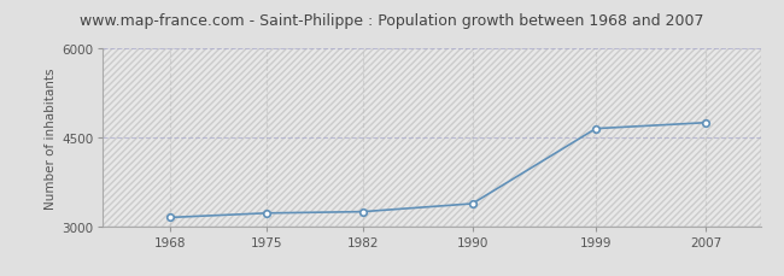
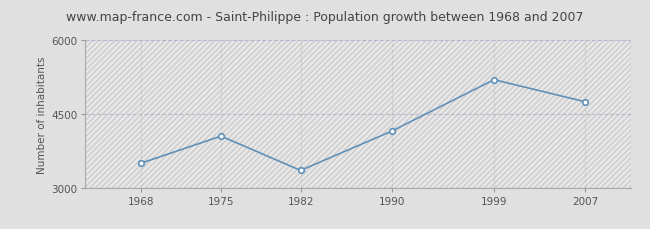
1968: 3150 -> 3500
1975: 3220 -> 4050
1982: 3240 -> 3350
1990: 3380 -> 4150
1999: 4650 -> 5200
